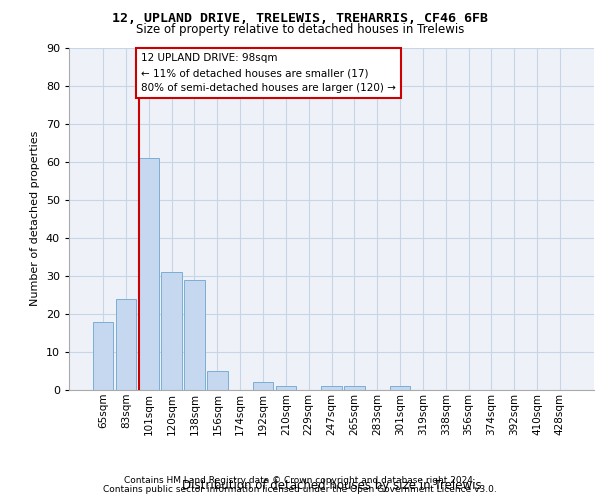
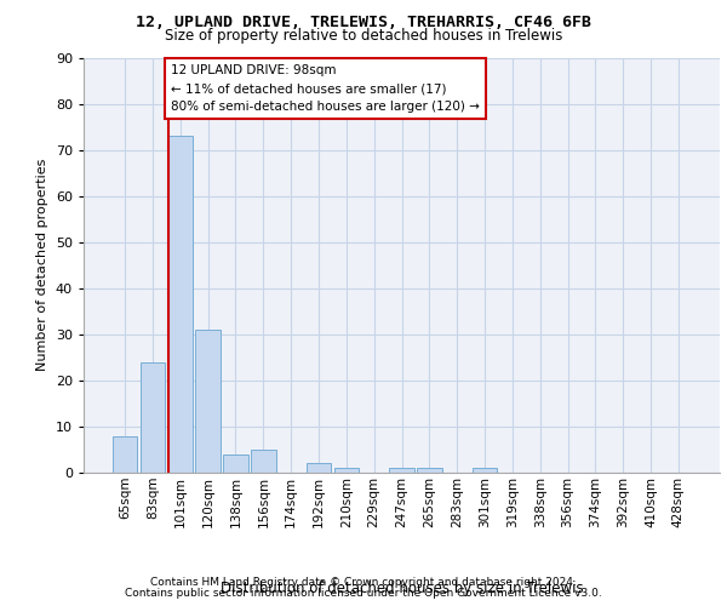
65sqm: 18 -> 8
101sqm: 61 -> 73
138sqm: 29 -> 4
